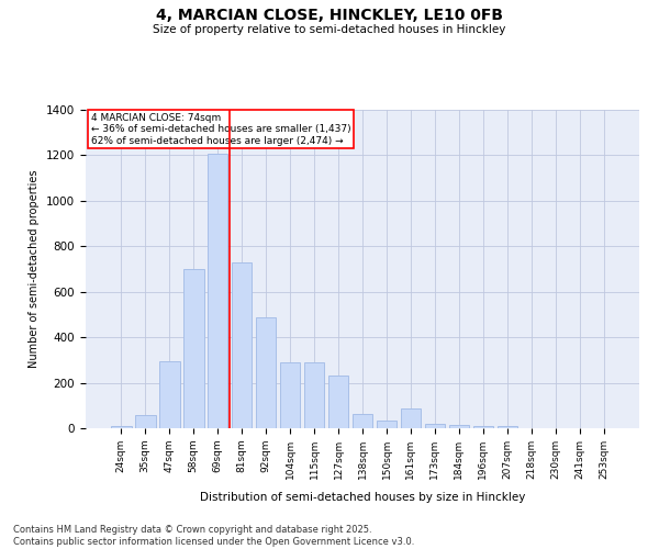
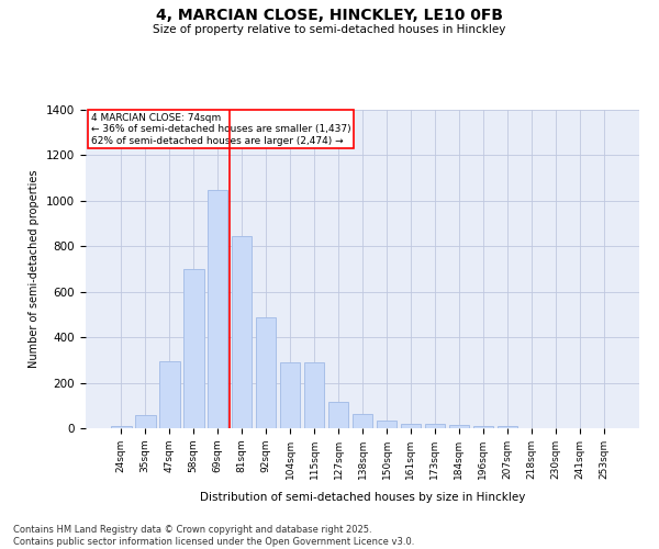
69sqm: 1205 -> 1050
81sqm: 730 -> 845
127sqm: 230 -> 115
161sqm: 85 -> 20
